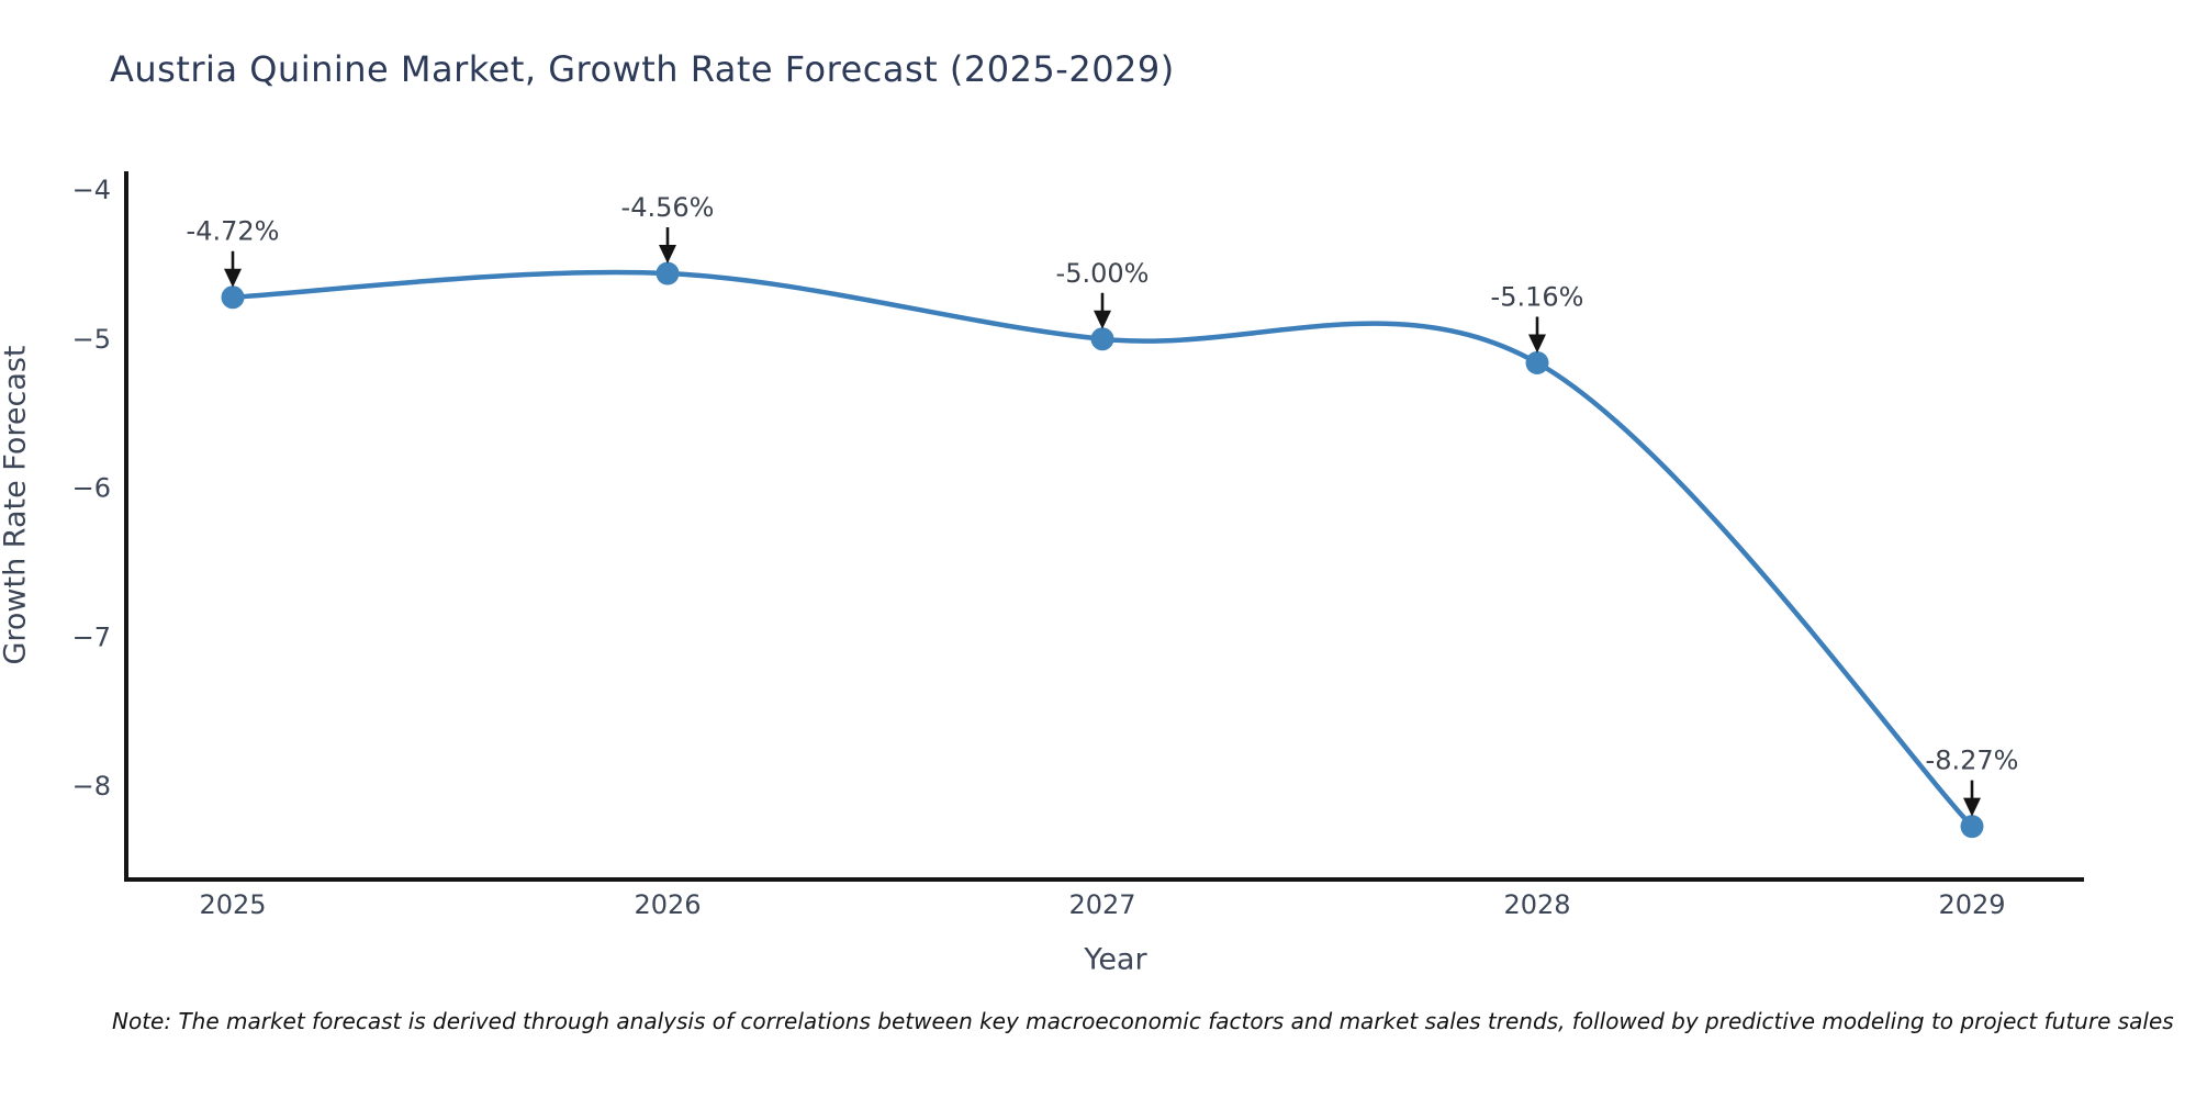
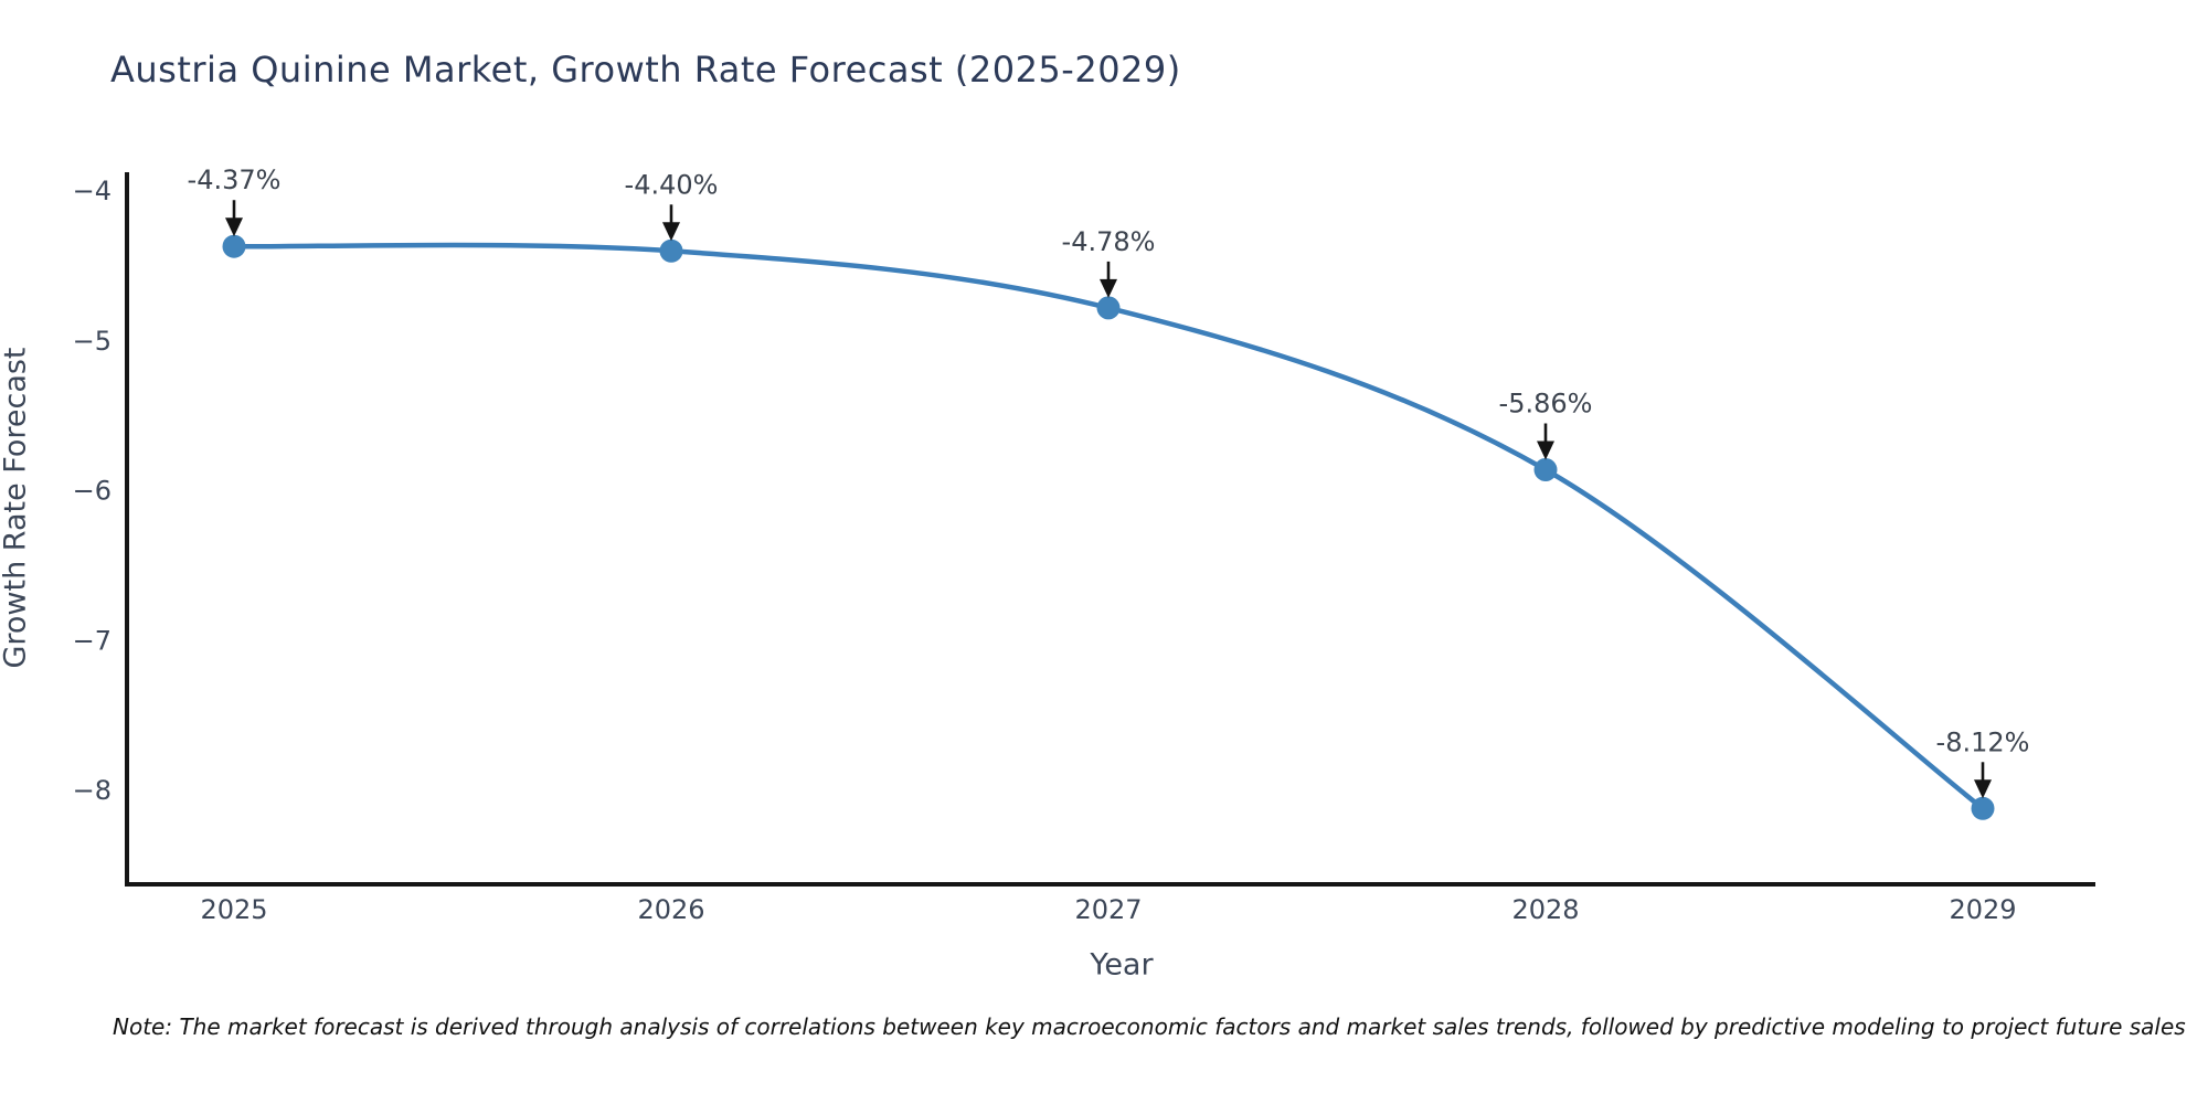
2025: -4.72% -> -4.37%
2026: -4.56% -> -4.40%
2027: -5.00% -> -4.78%
2028: -5.16% -> -5.86%
2029: -8.27% -> -8.12%
